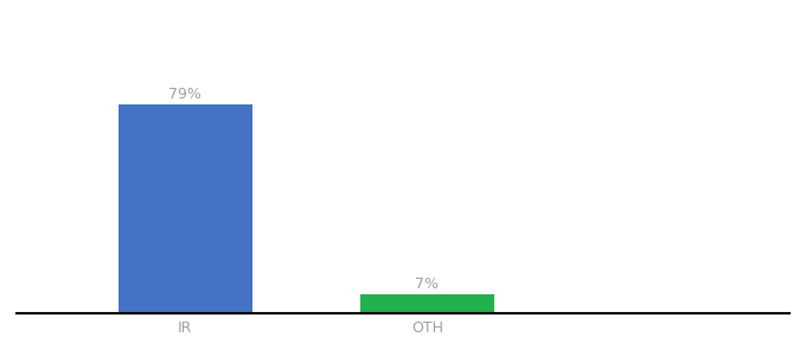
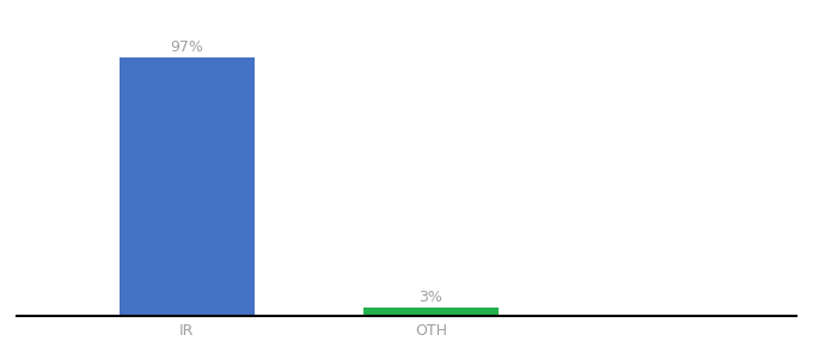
IR: 79% -> 97%
OTH: 7% -> 3%
